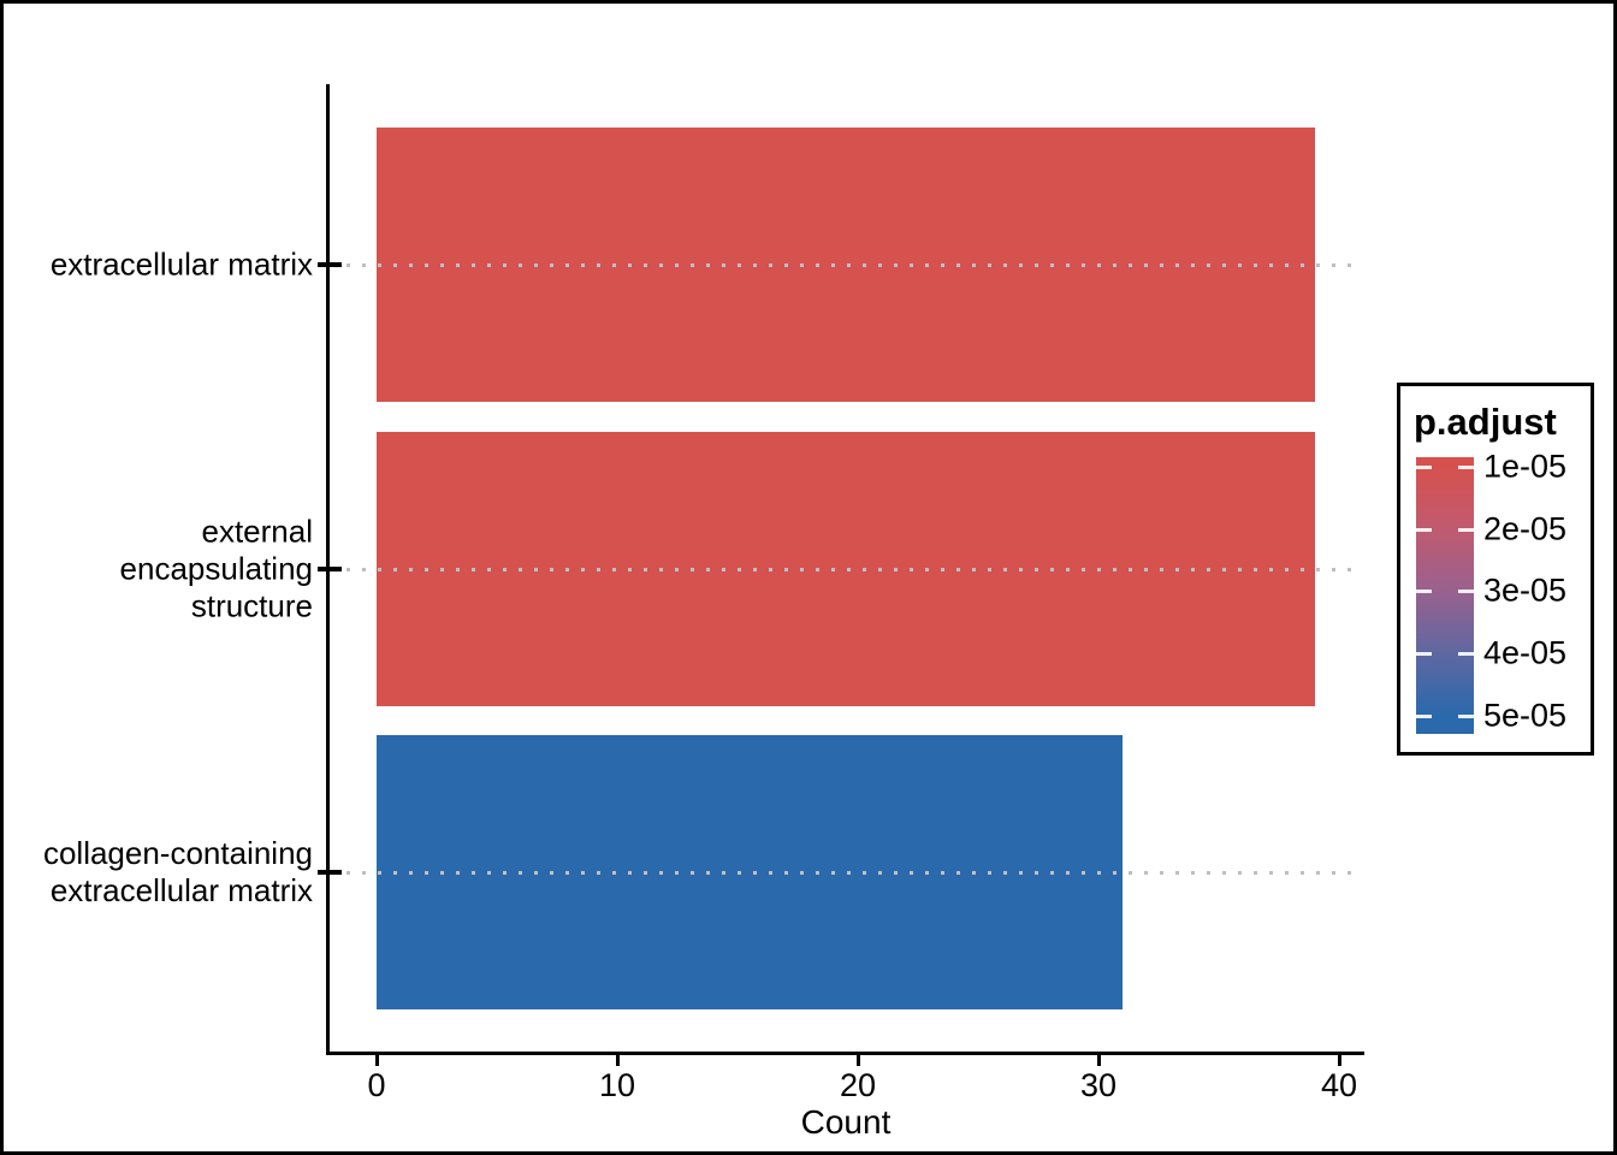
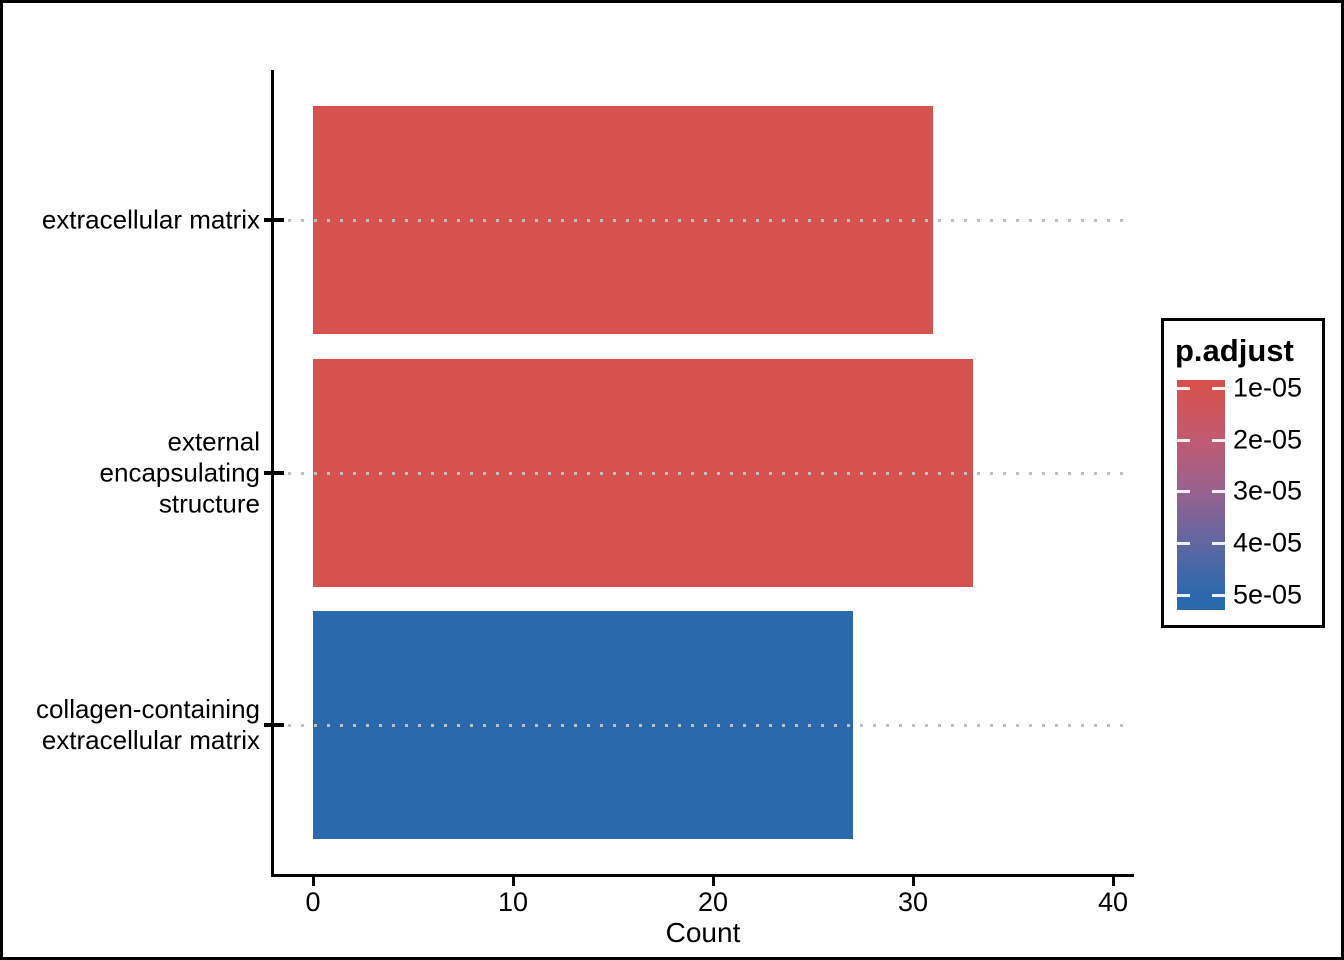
extracellular matrix: 39 -> 31
external encapsulating structure: 39 -> 33
collagen-containing extracellular matrix: 31 -> 27
